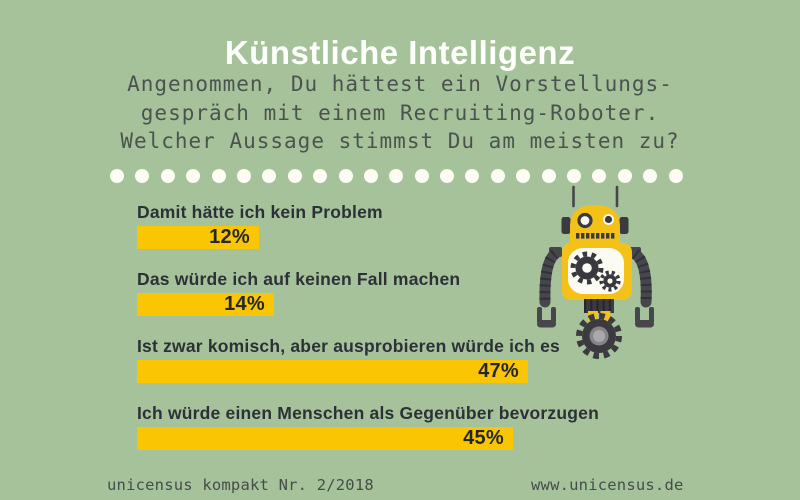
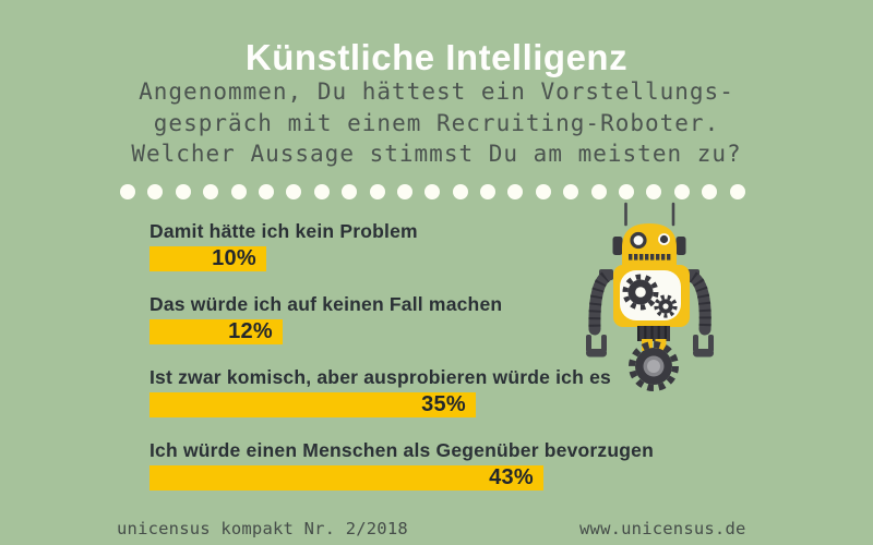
Damit hätte ich kein Problem: 12% -> 10%
Das würde ich auf keinen Fall machen: 14% -> 12%
Ist zwar komisch, aber ausprobieren würde ich es: 47% -> 35%
Ich würde einen Menschen als Gegenüber bevorzugen: 45% -> 43%
